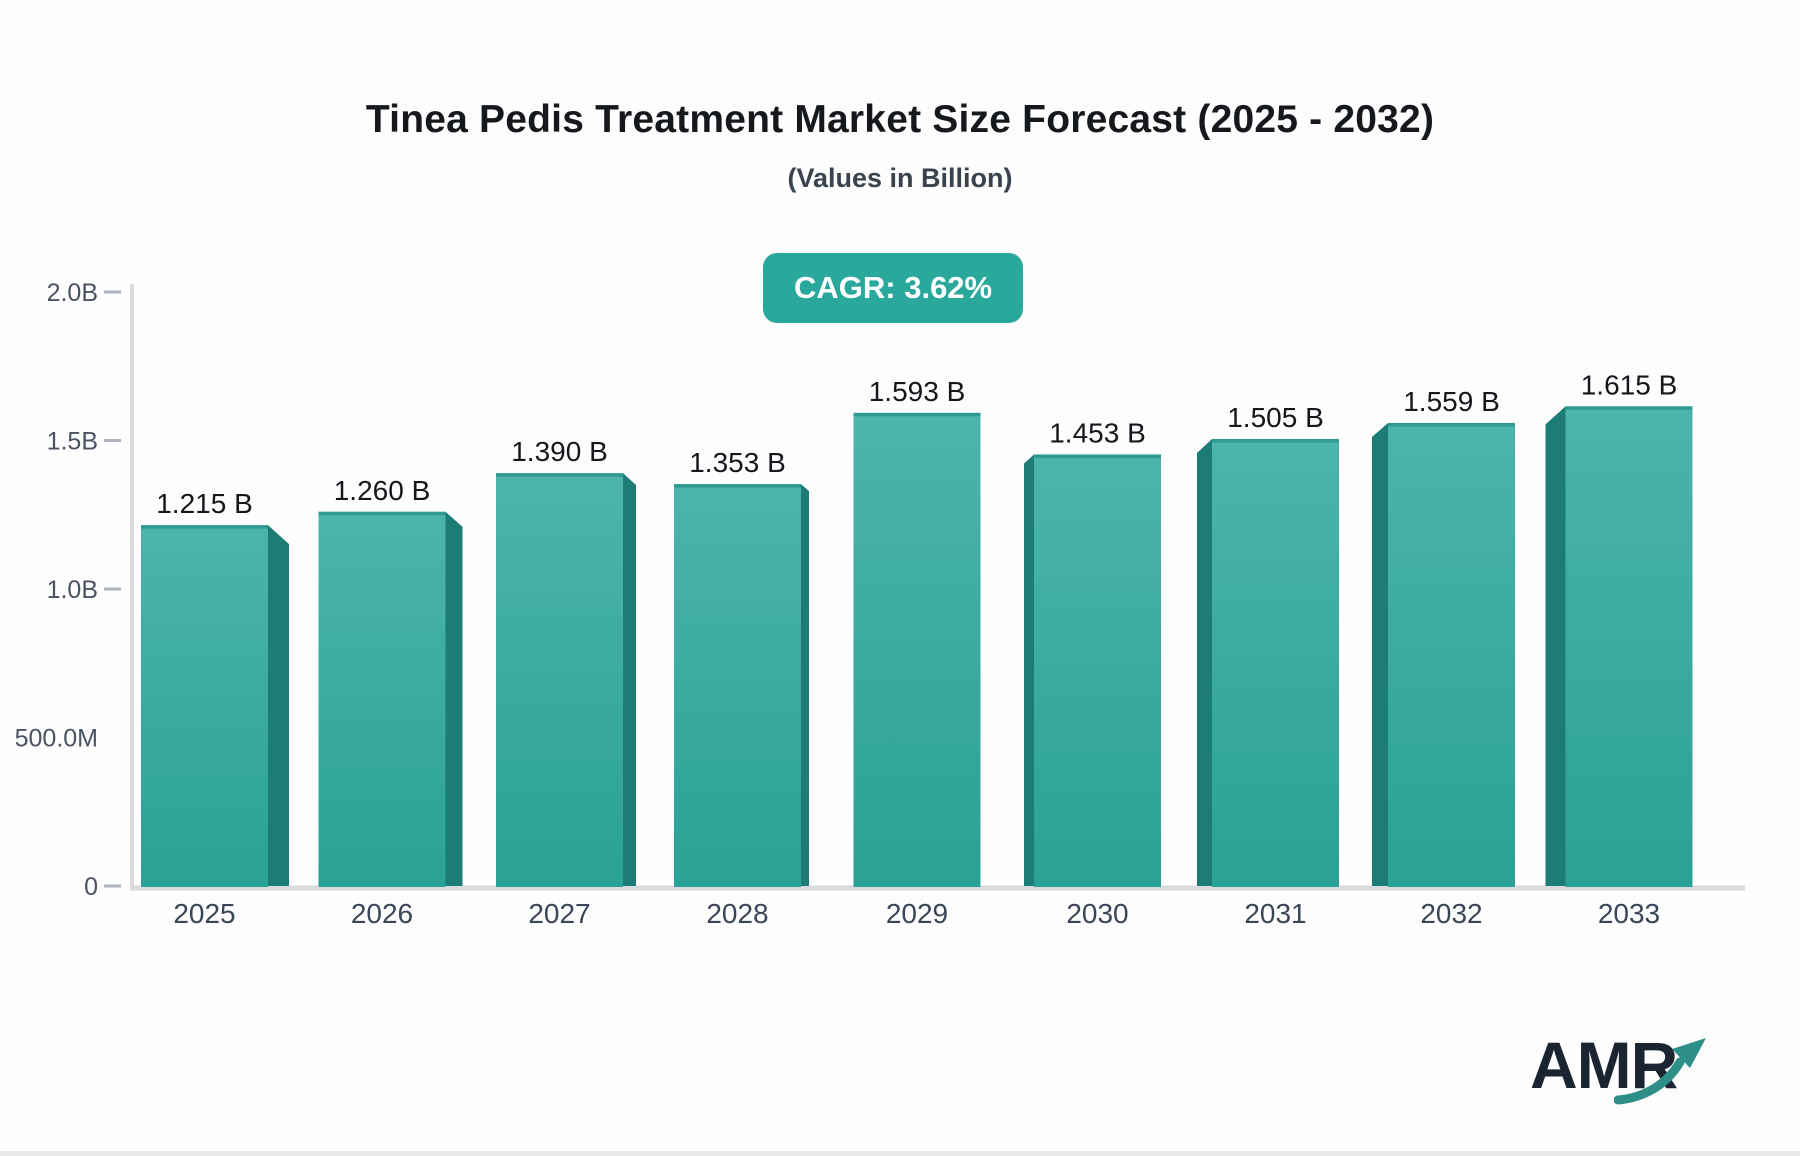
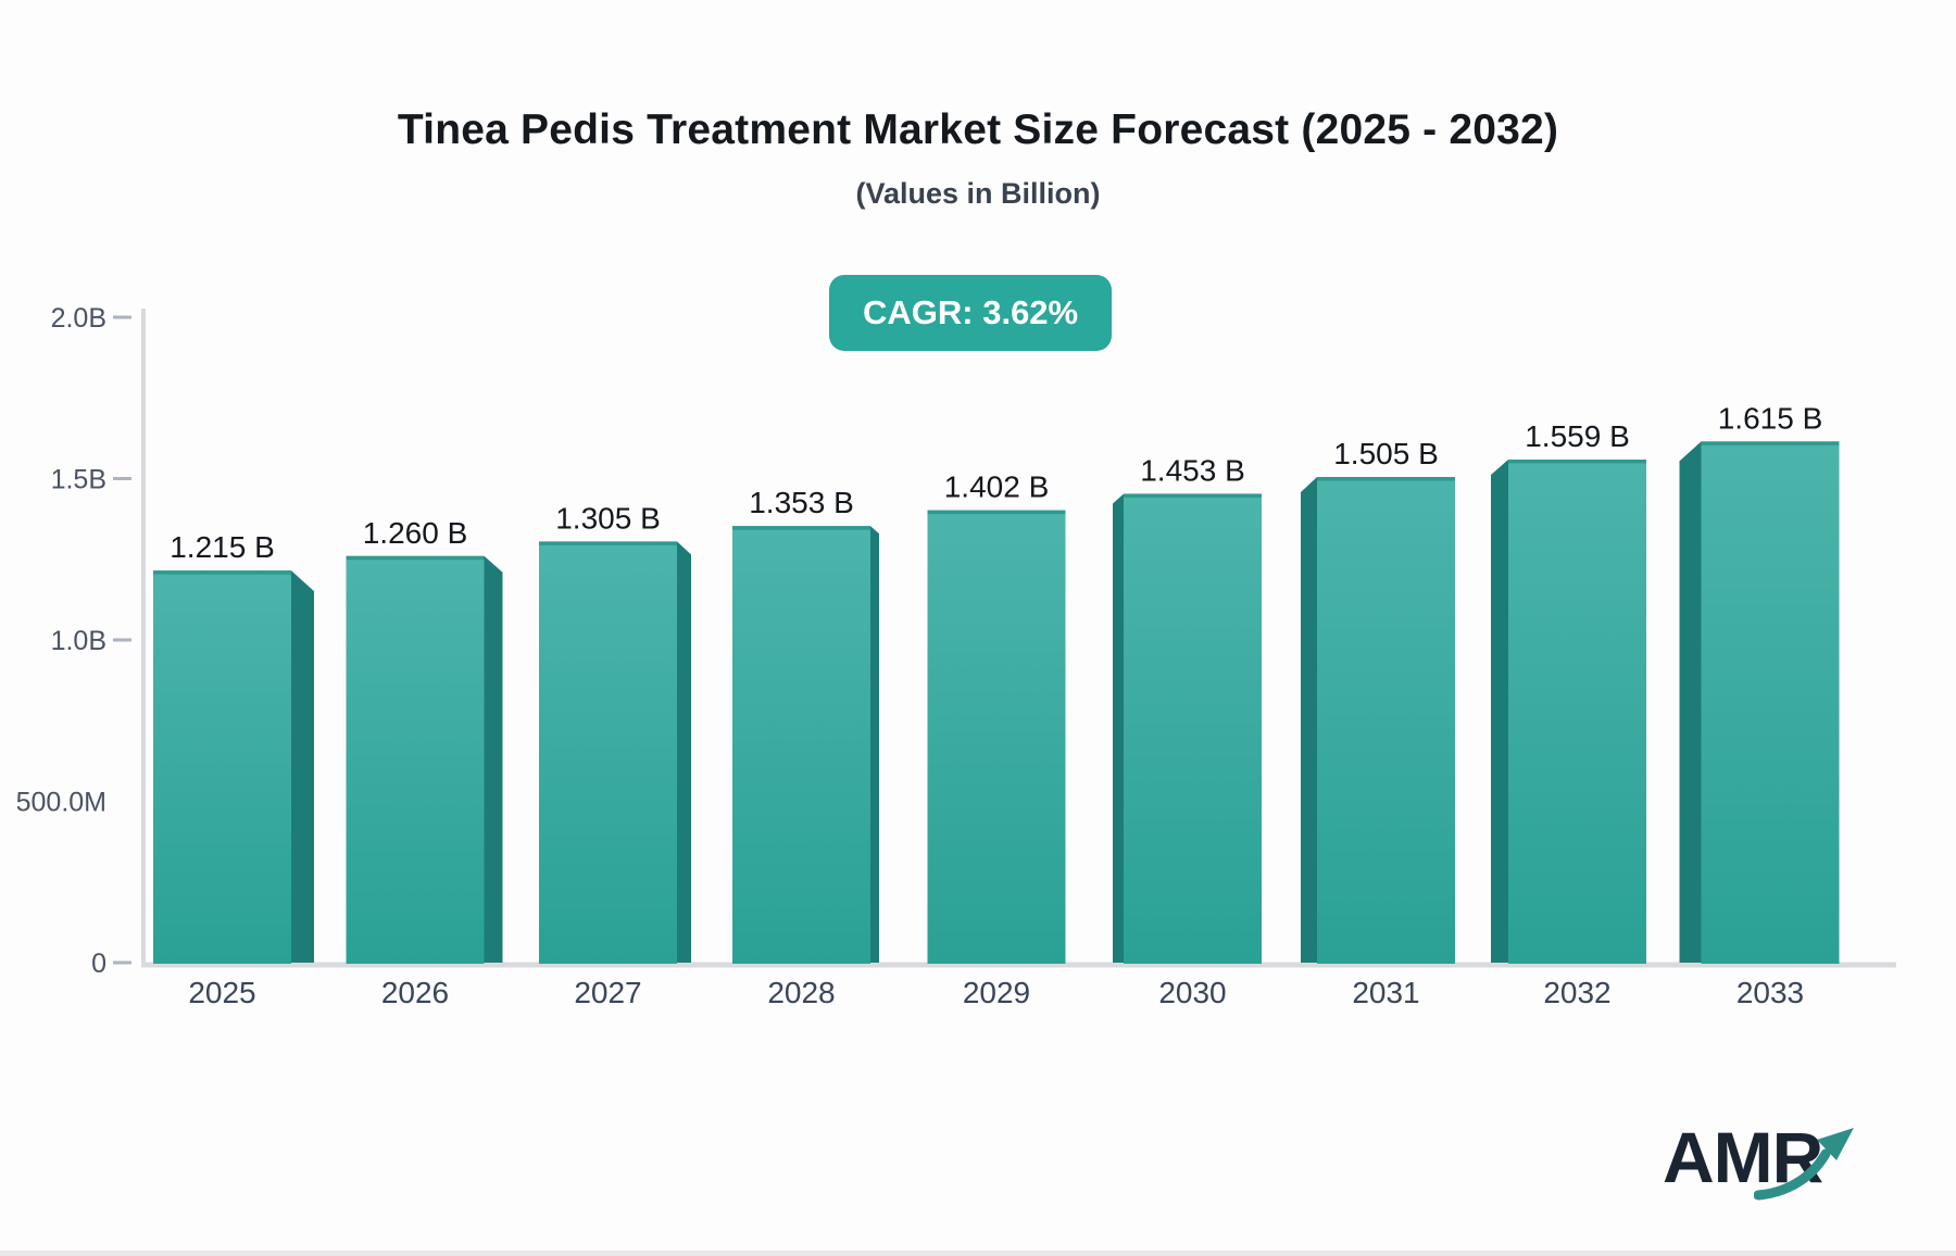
2027: 1.390 -> 1.305
2029: 1.593 -> 1.402
